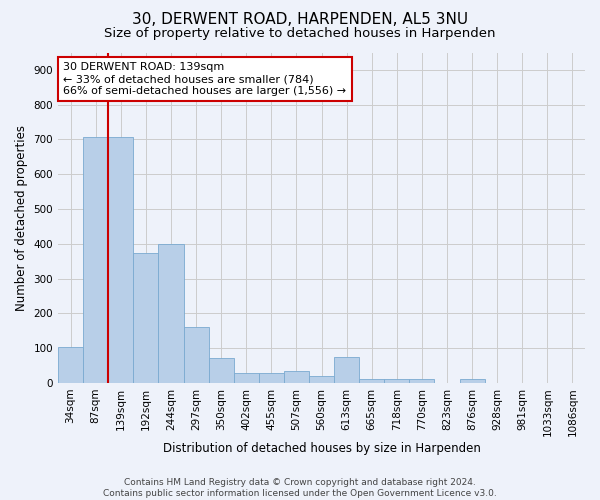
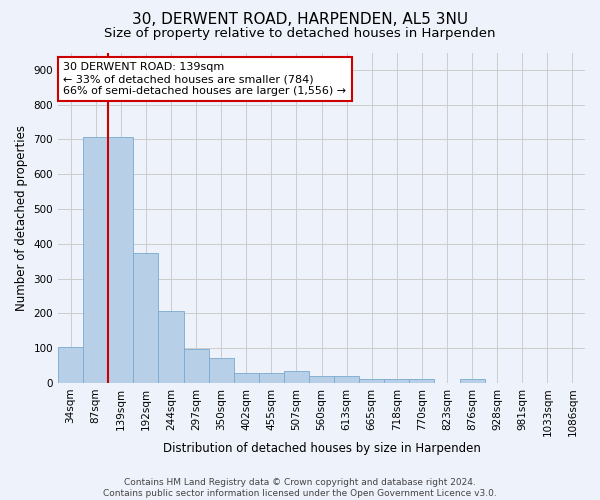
244sqm: 400 -> 207
297sqm: 160 -> 97
613sqm: 75 -> 20
